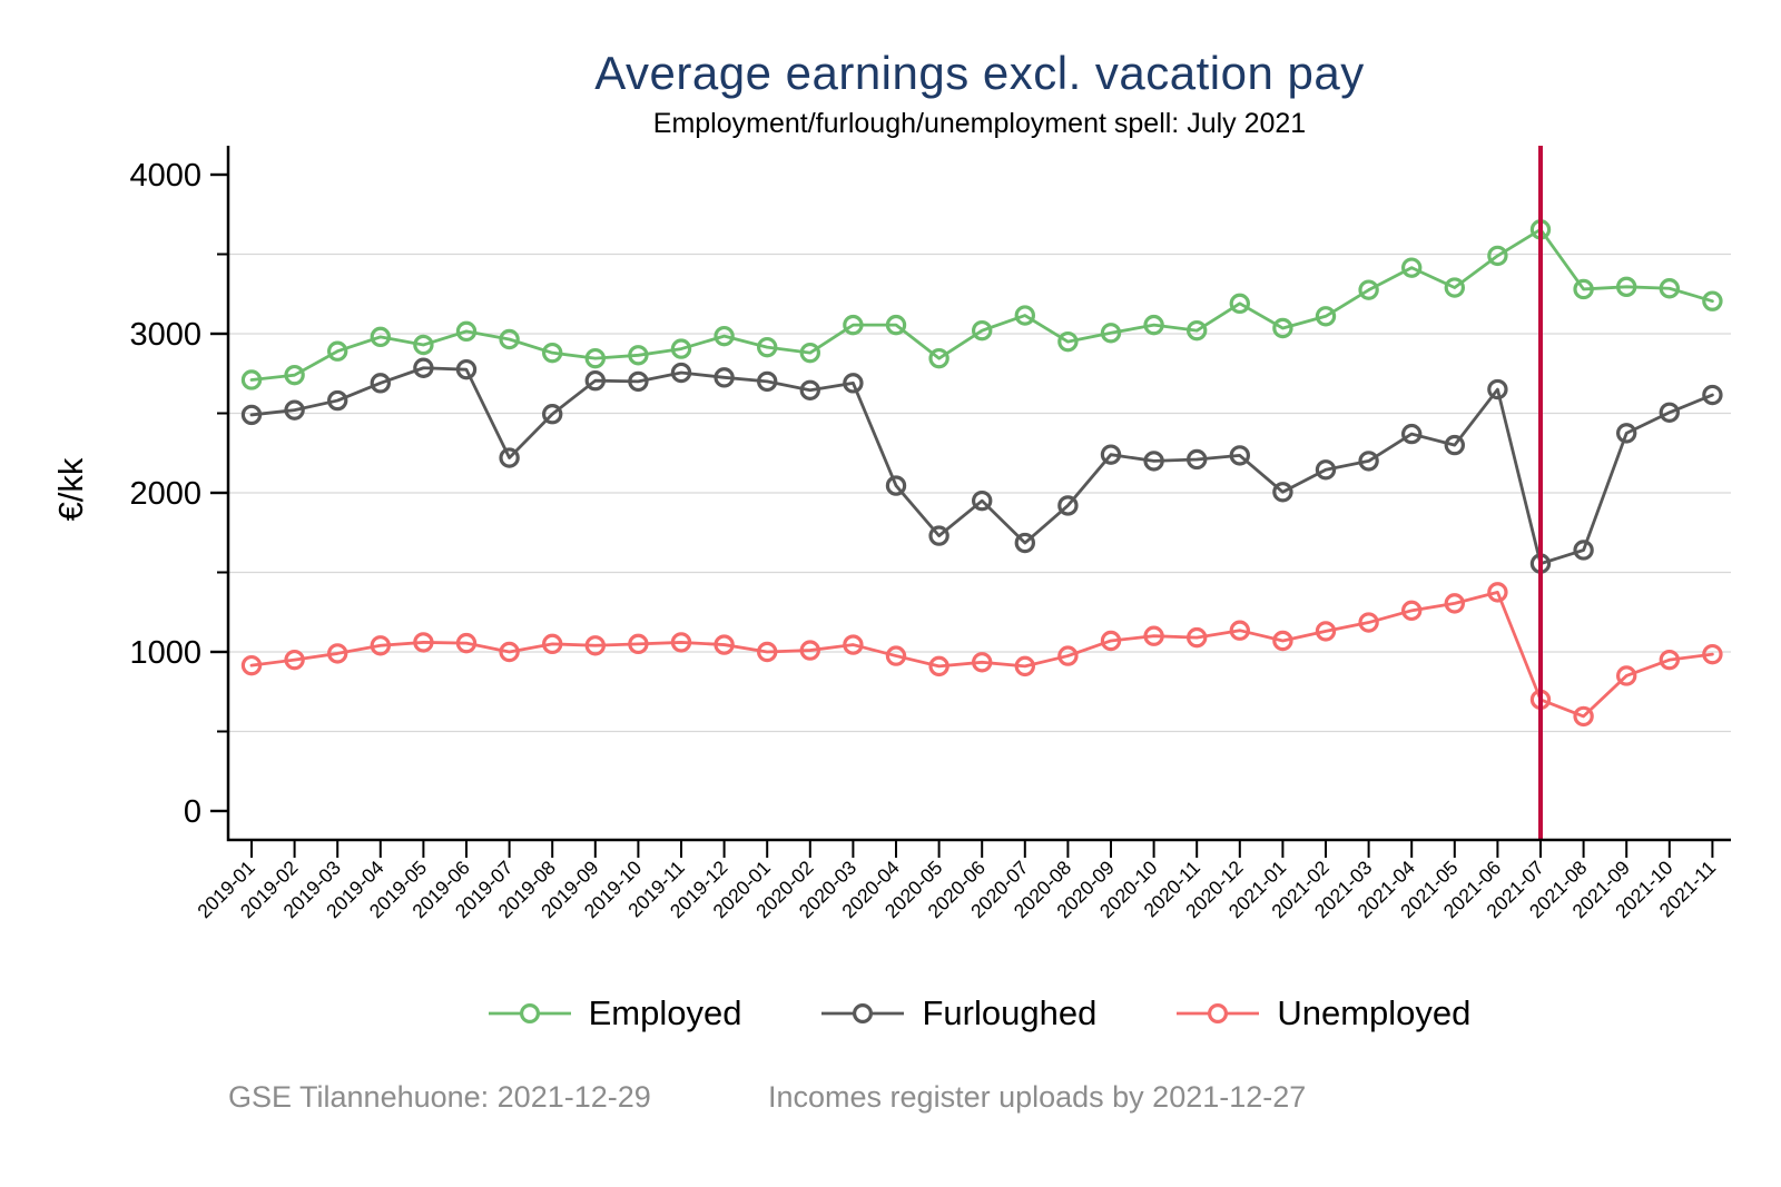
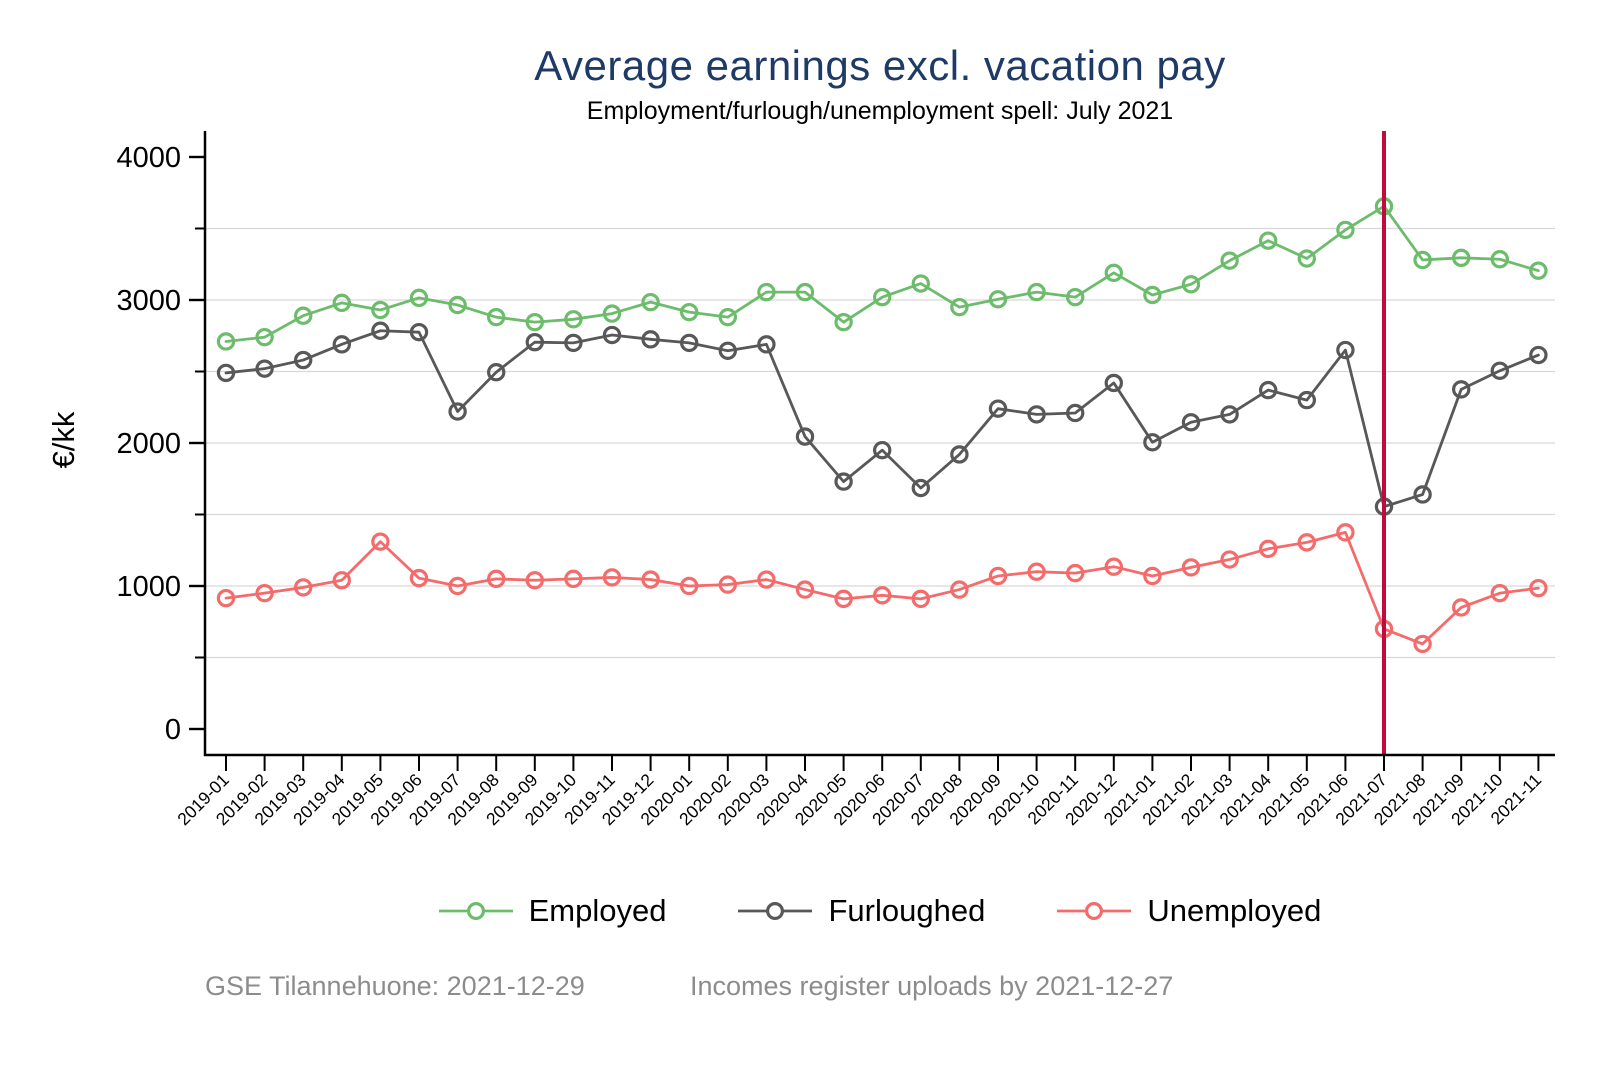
Unemployed/2019-05: 1060 -> 1310
Furloughed/2020-12: 2240 -> 2420
